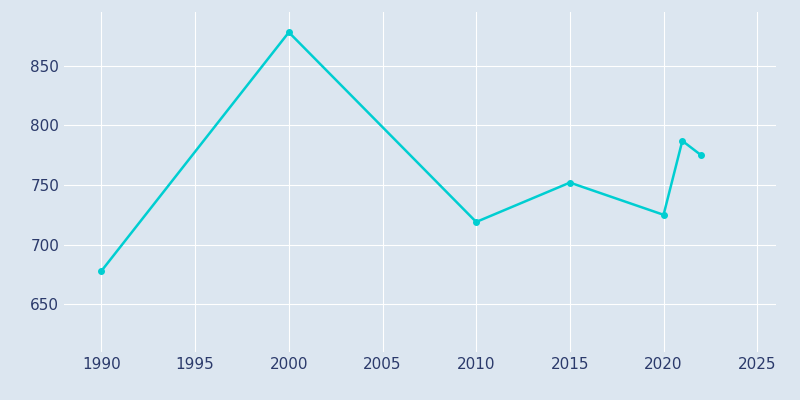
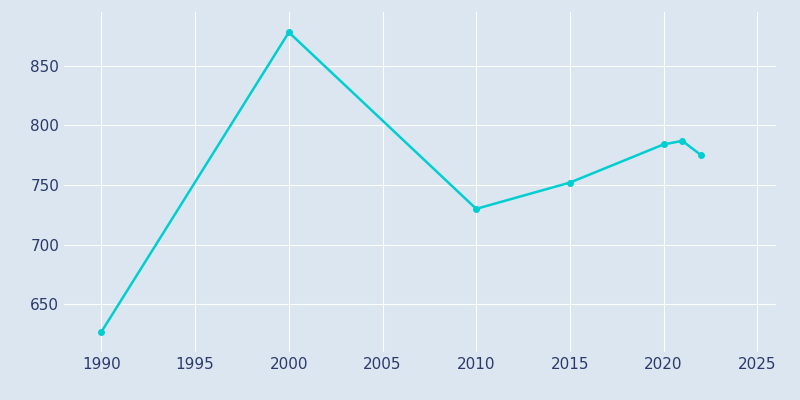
1990: 678 -> 627
2010: 719 -> 730
2020: 725 -> 784
